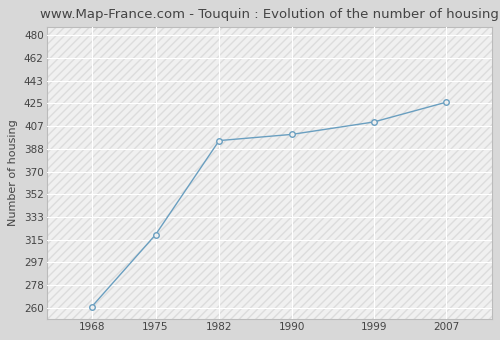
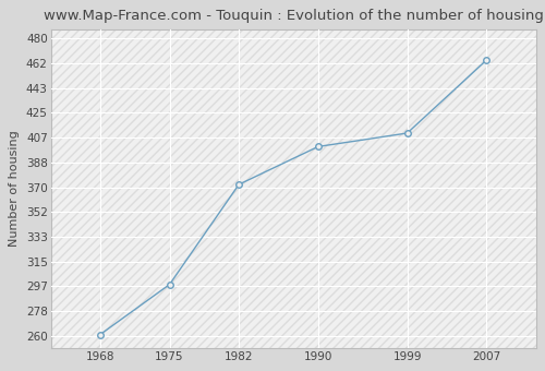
1975: 319 -> 298
1982: 395 -> 372
2007: 426 -> 464
